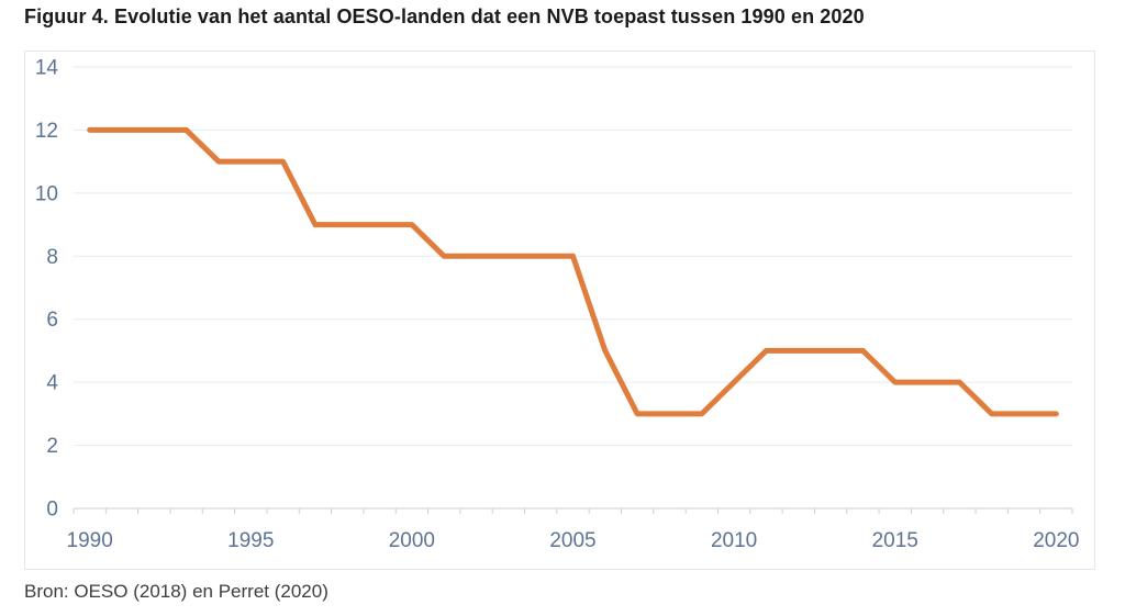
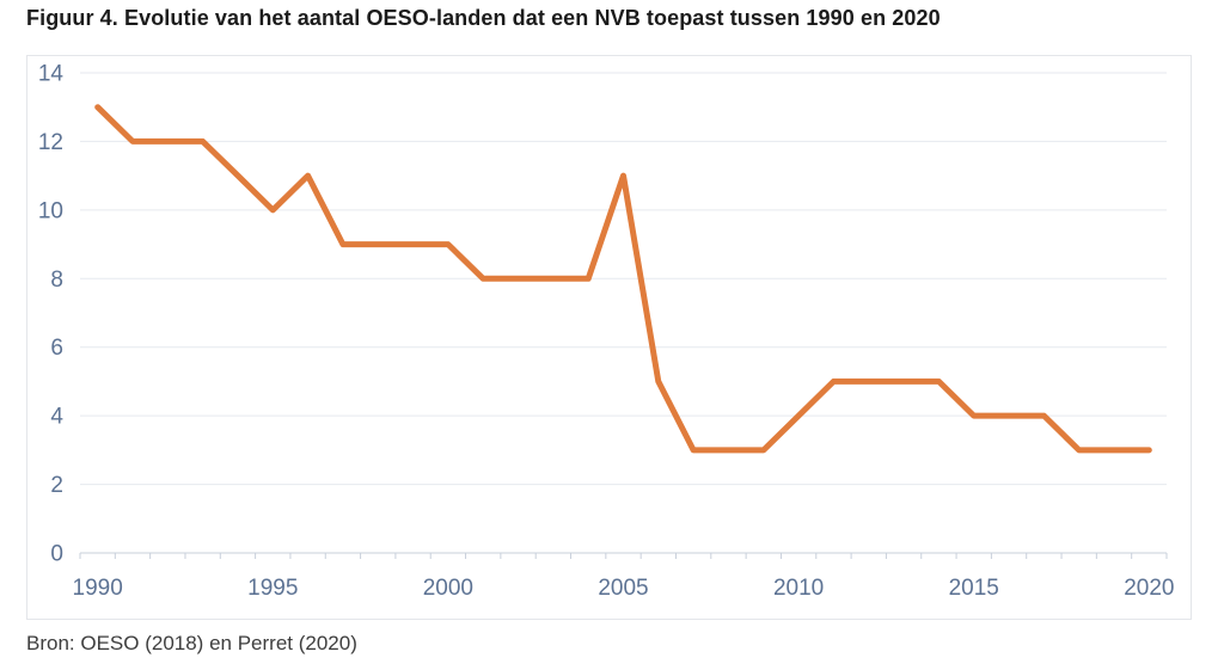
1990: 12 -> 13
1995: 11 -> 10
2005: 8 -> 11
